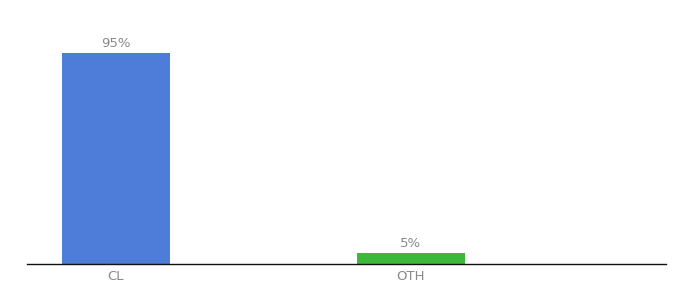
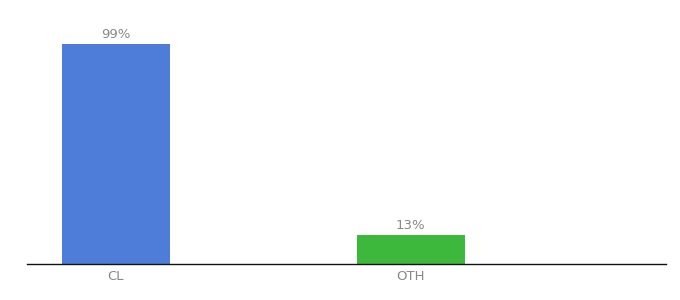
CL: 95% -> 99%
OTH: 5% -> 13%
